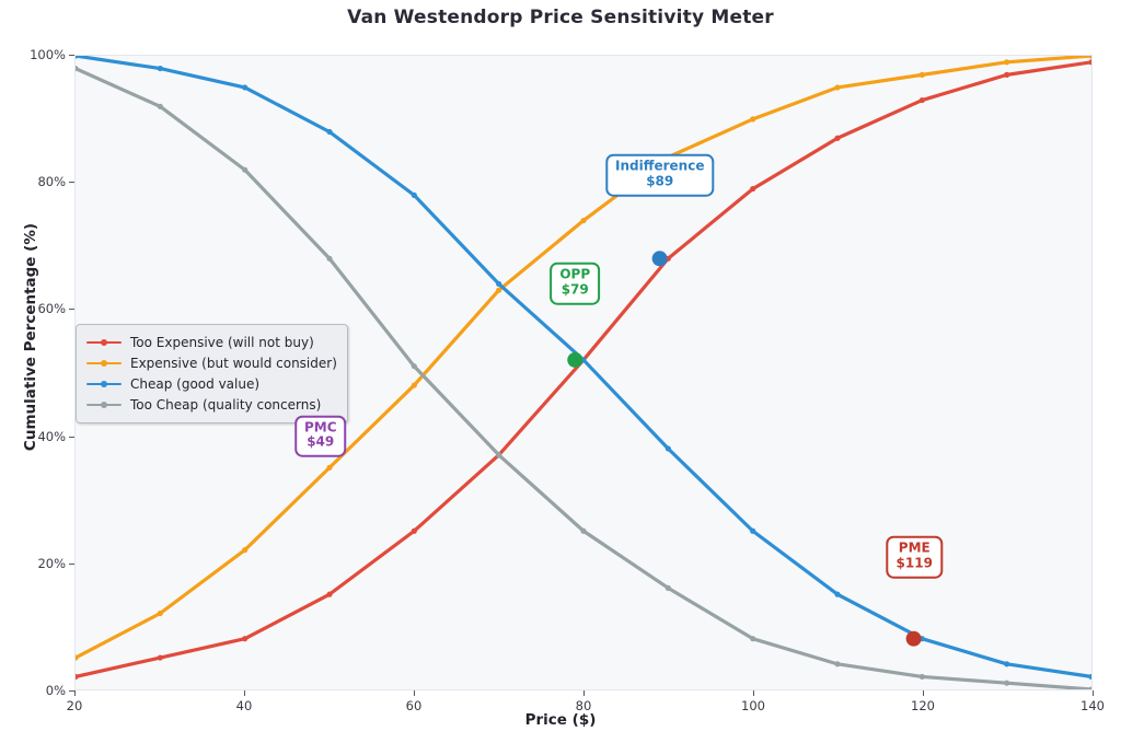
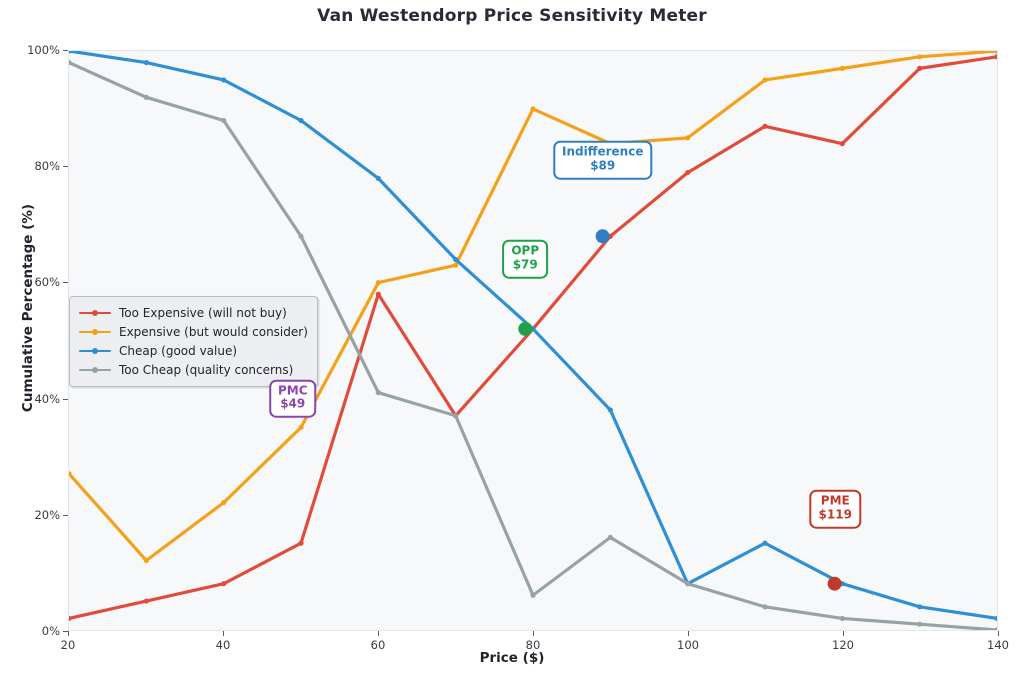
Expensive (but would consider)/20: 5% -> 27%
Too Cheap (quality concerns)/40: 82% -> 88%
Too Expensive (will not buy)/60: 25% -> 58%
Expensive (but would consider)/60: 48% -> 60%
Too Cheap (quality concerns)/60: 51% -> 41%
Expensive (but would consider)/80: 74% -> 90%
Too Cheap (quality concerns)/80: 25% -> 6%
Expensive (but would consider)/100: 90% -> 85%
Cheap (good value)/100: 25% -> 8%
Too Expensive (will not buy)/120: 93% -> 84%
